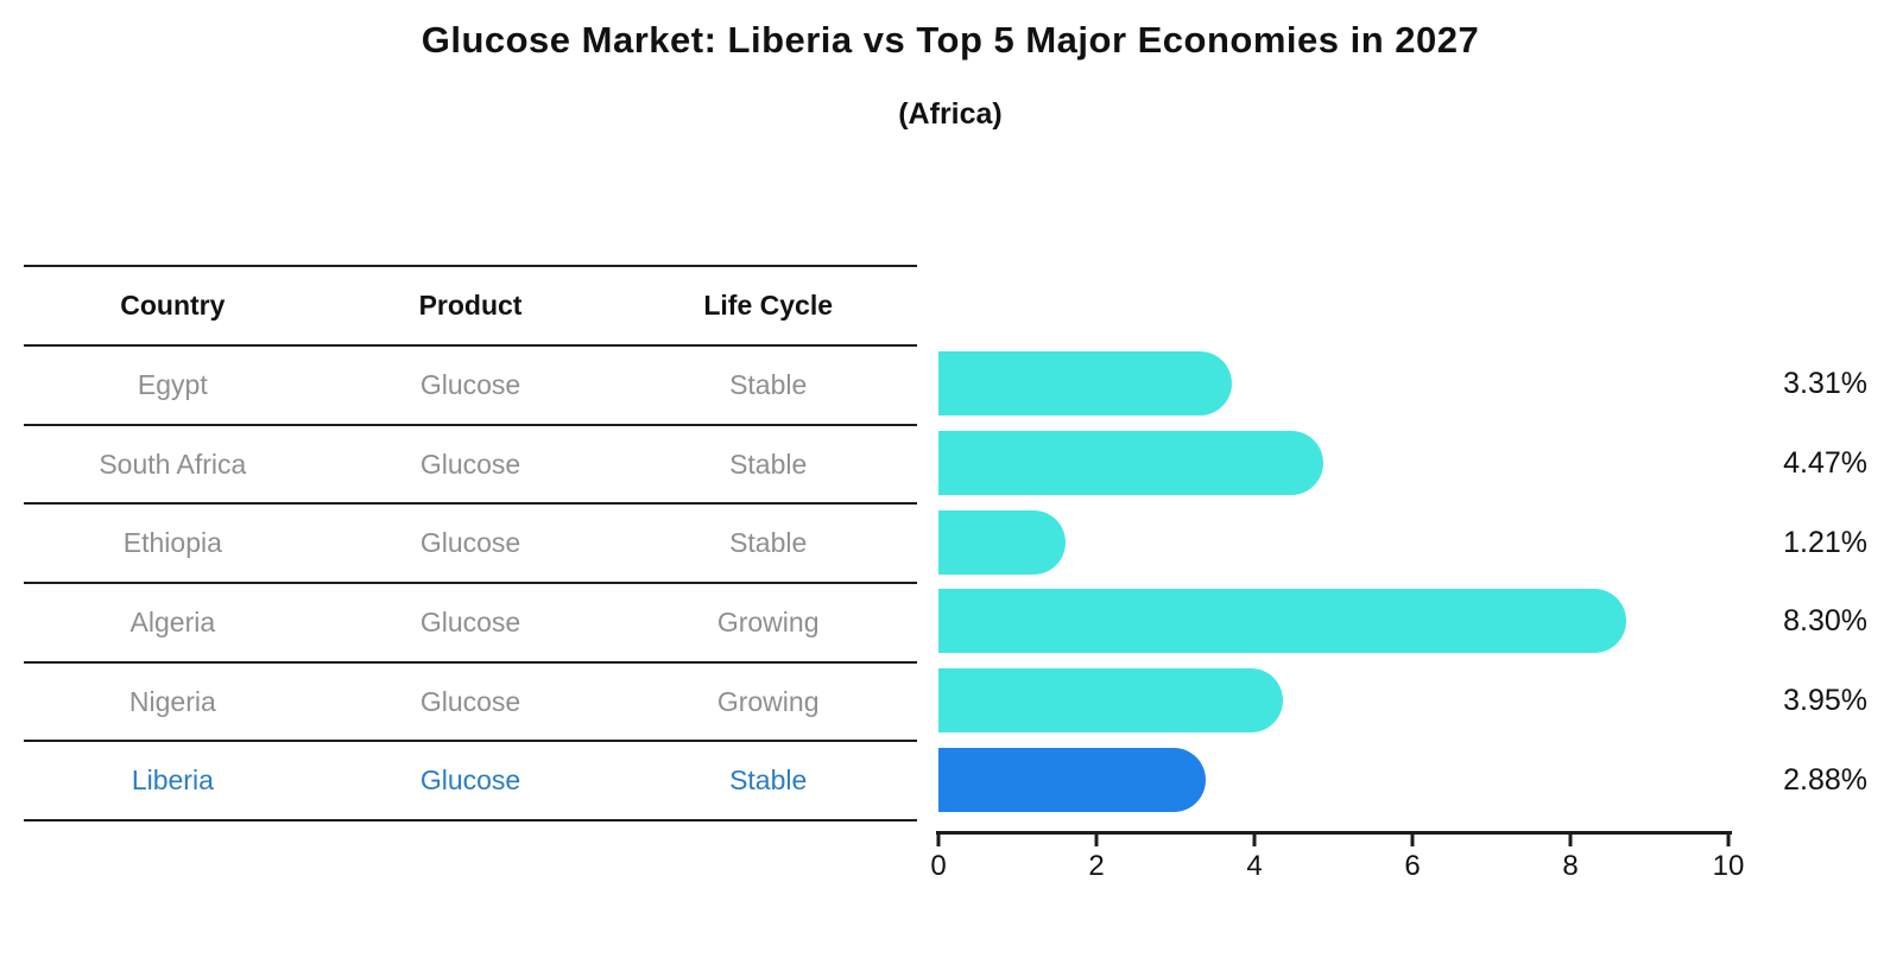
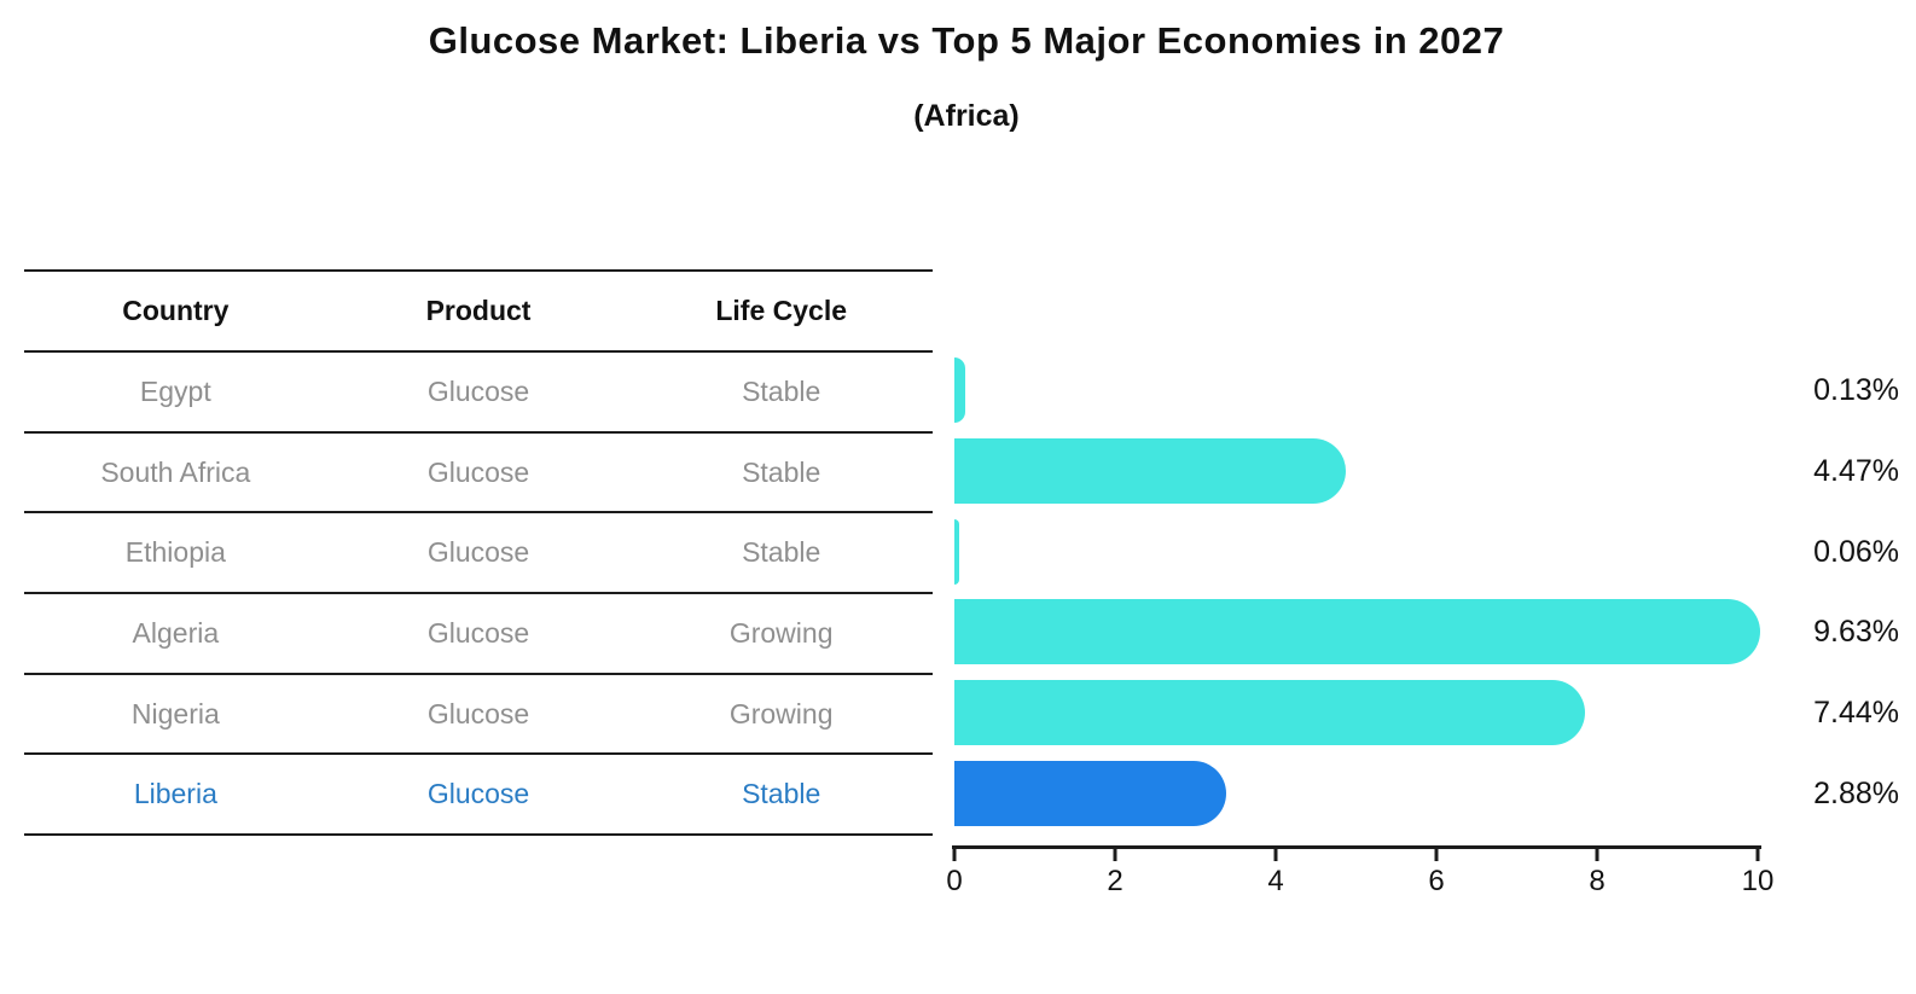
Egypt: 3.31% -> 0.13%
Ethiopia: 1.21% -> 0.06%
Algeria: 8.30% -> 9.63%
Nigeria: 3.95% -> 7.44%
